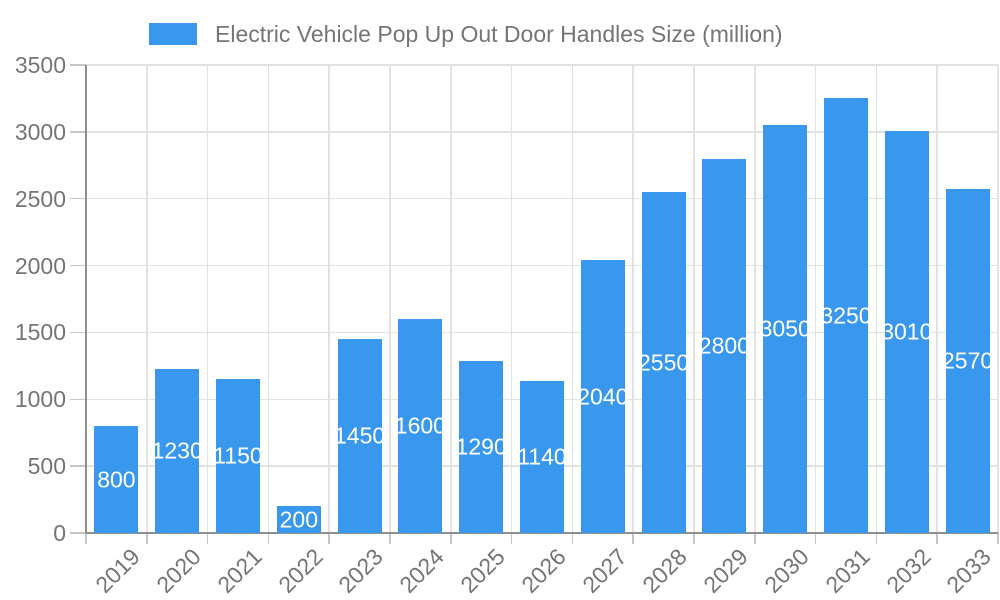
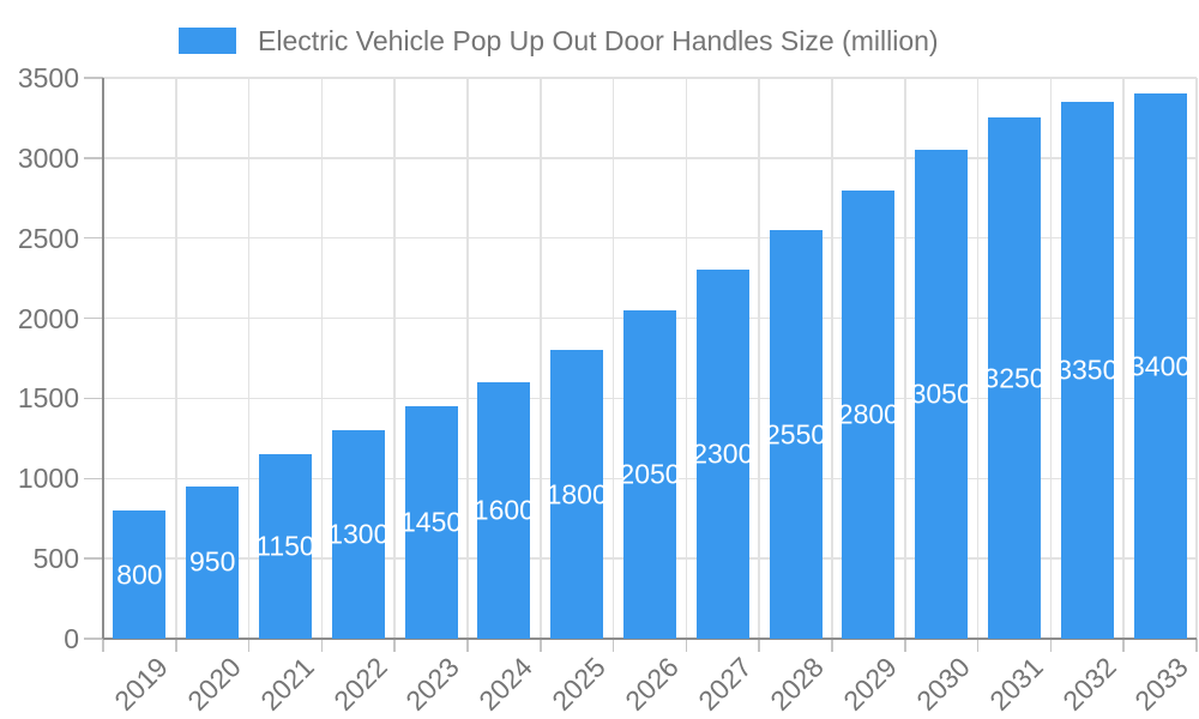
2020: 1230 -> 950
2022: 200 -> 1300
2025: 1290 -> 1800
2026: 1140 -> 2050
2027: 2040 -> 2300
2032: 3010 -> 3350
2033: 2570 -> 3400
